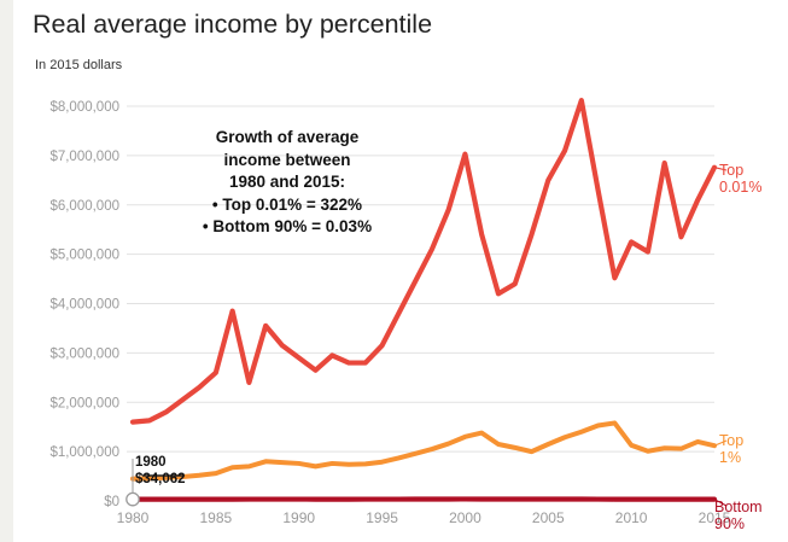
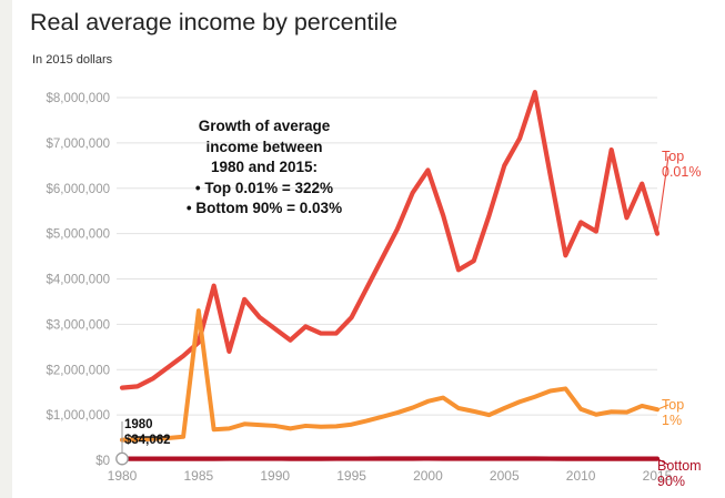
Top 1%/1985: $600000 -> $3300000
Top 0.01%/2000: $7000000 -> $6400000
Top 0.01%/2015: $6800000 -> $5000000
